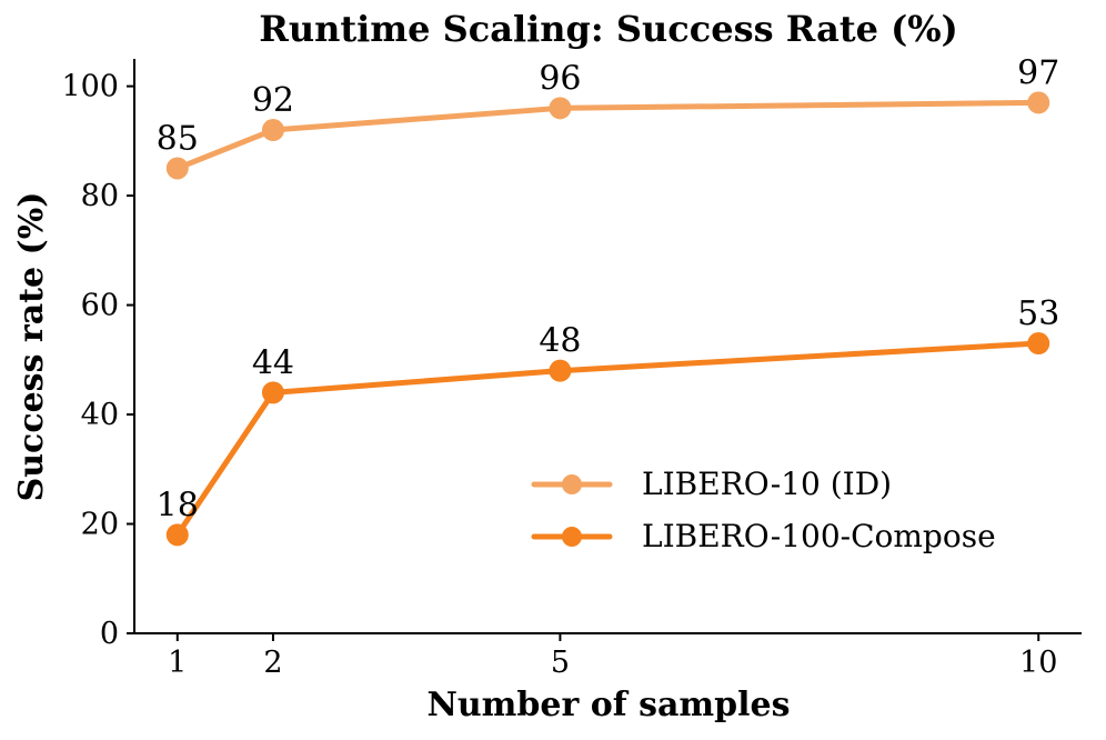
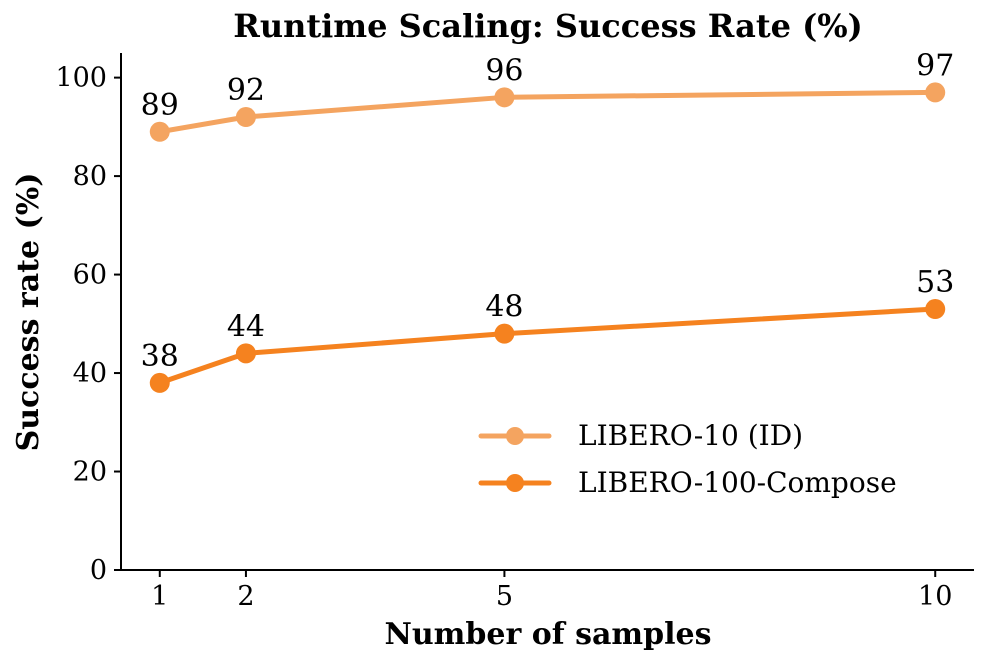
LIBERO-10 (ID)/1: 85 -> 89
LIBERO-100-Compose/1: 18 -> 38
